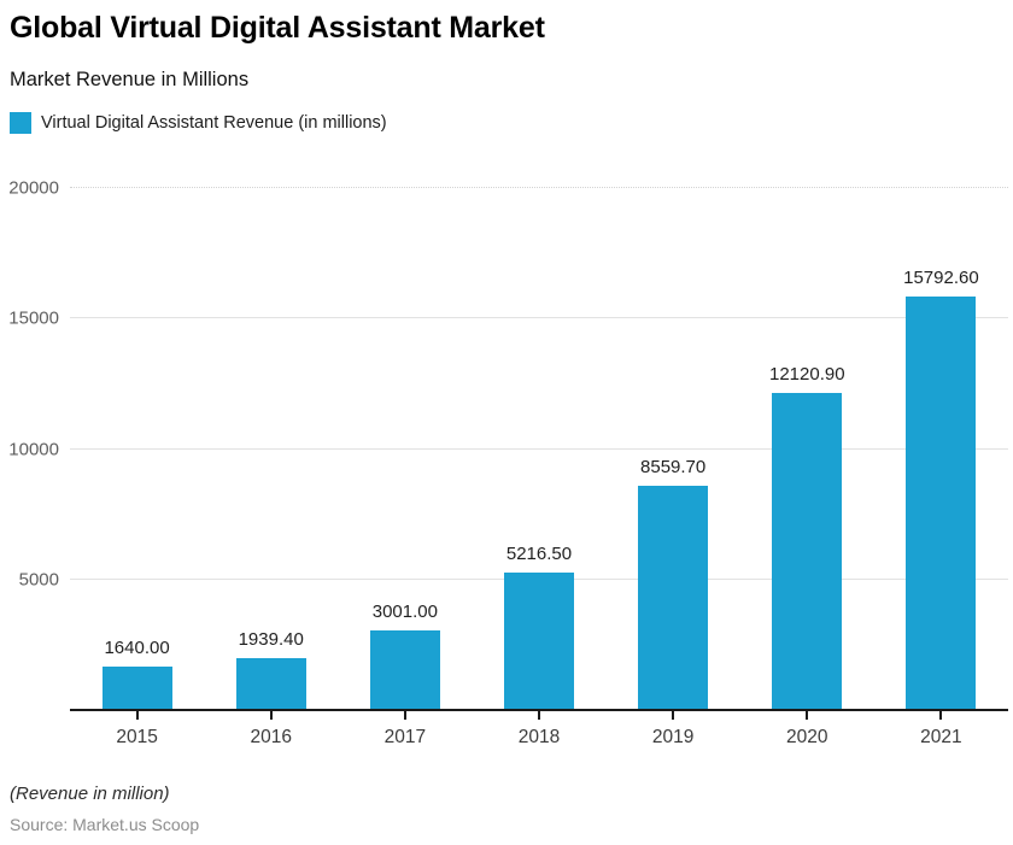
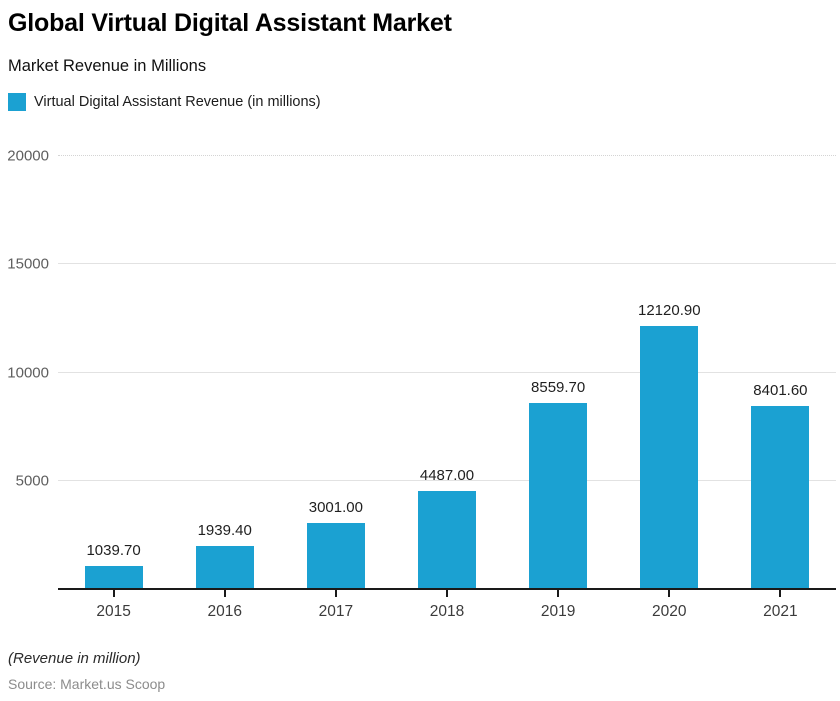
2015: 1640.00 -> 1039.70
2018: 5216.50 -> 4487.00
2021: 15792.60 -> 8401.60
